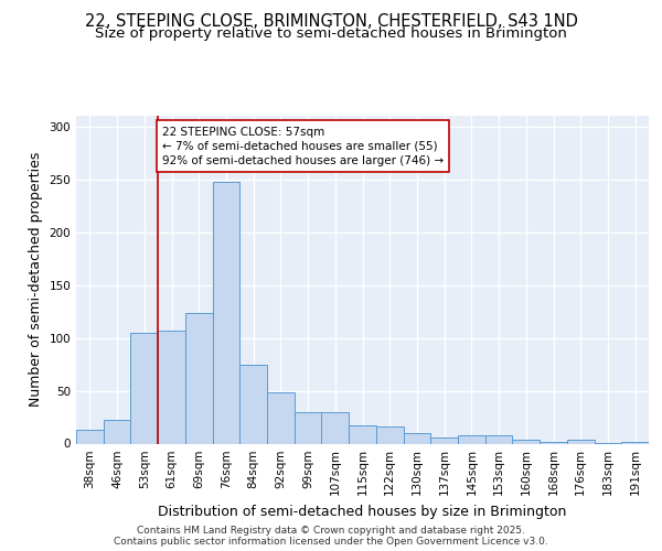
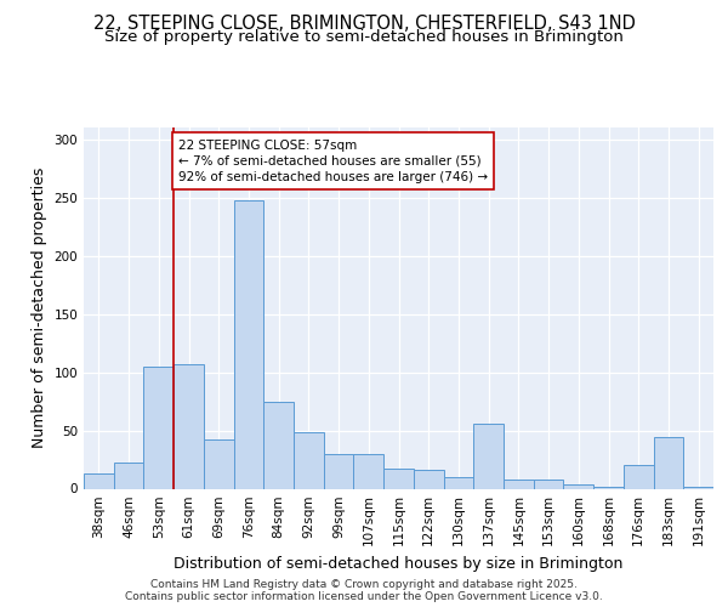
69sqm: 124 -> 42
137sqm: 6 -> 56
176sqm: 4 -> 20
183sqm: 1 -> 44
